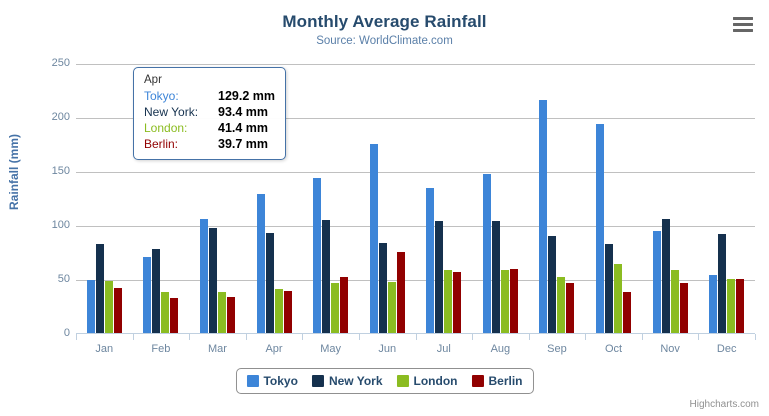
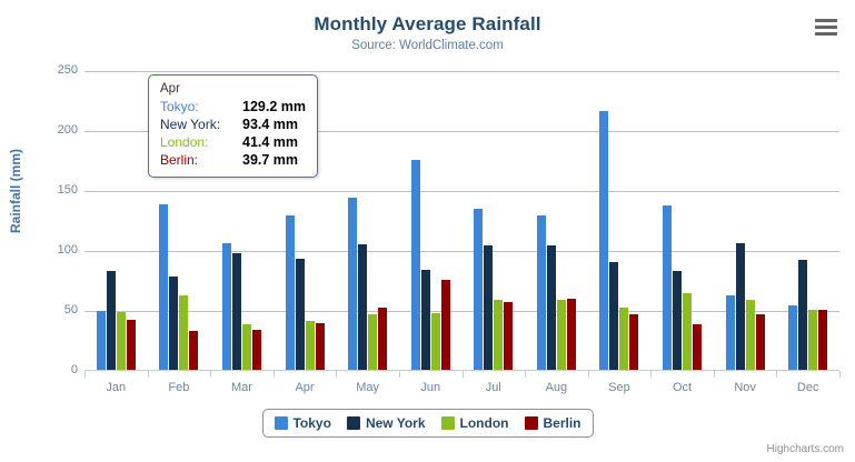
Tokyo/Feb: 72 -> 139
London/Feb: 39 -> 63
Tokyo/Aug: 148 -> 130
Tokyo/Oct: 194 -> 138
Tokyo/Nov: 96 -> 63
